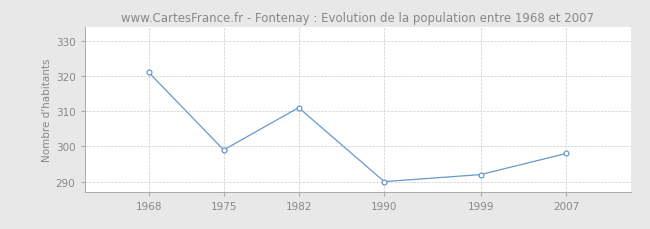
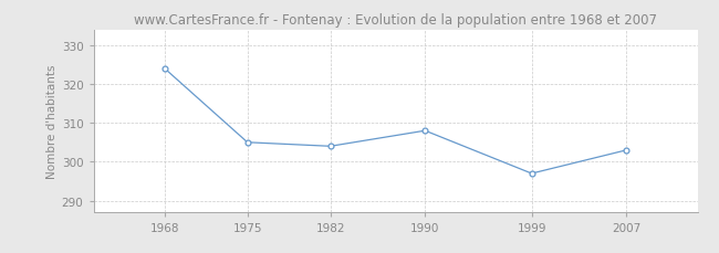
1968: 321 -> 324
1975: 299 -> 305
1982: 311 -> 304
1990: 290 -> 308
1999: 292 -> 297
2007: 298 -> 303
